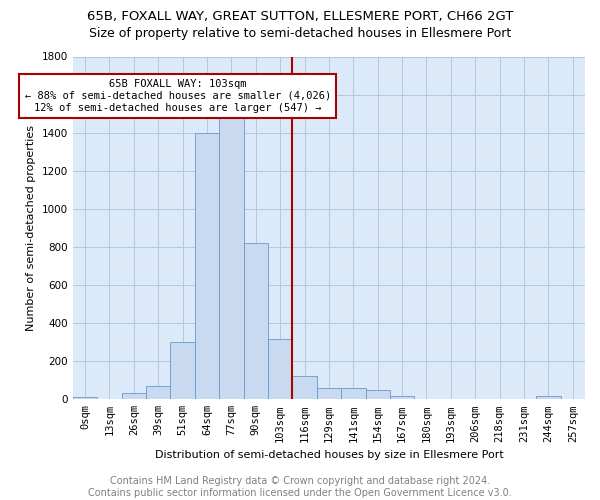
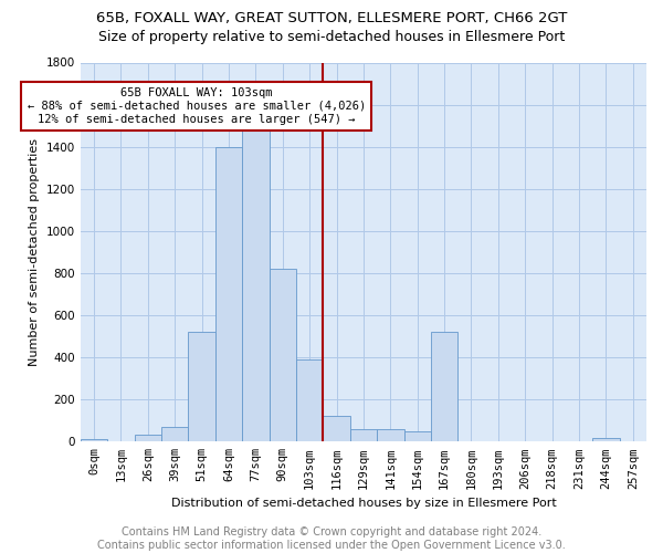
51sqm: 300 -> 520
103sqm: 320 -> 390
167sqm: 20 -> 520
